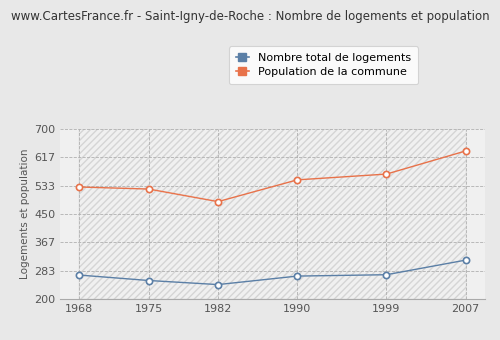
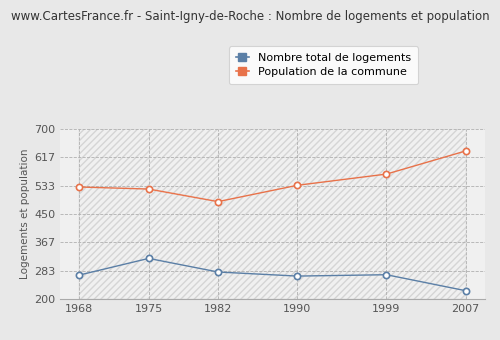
Nombre total de logements/1975: 255 -> 320
Nombre total de logements/1982: 243 -> 280
Population de la commune/1990: 551 -> 535
Nombre total de logements/2007: 315 -> 225
